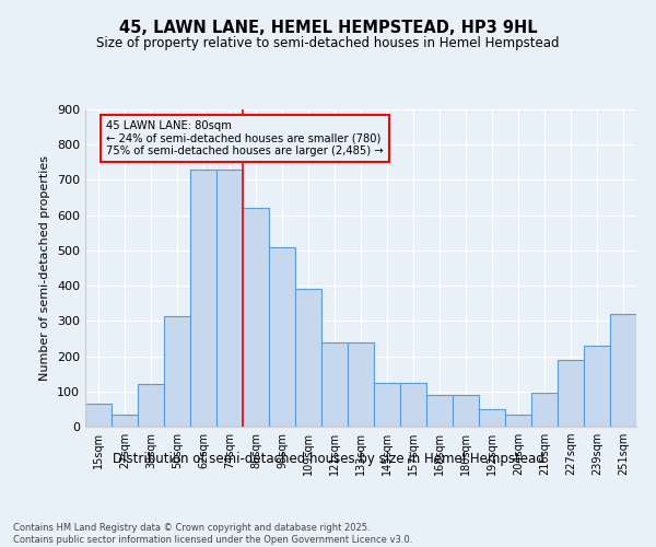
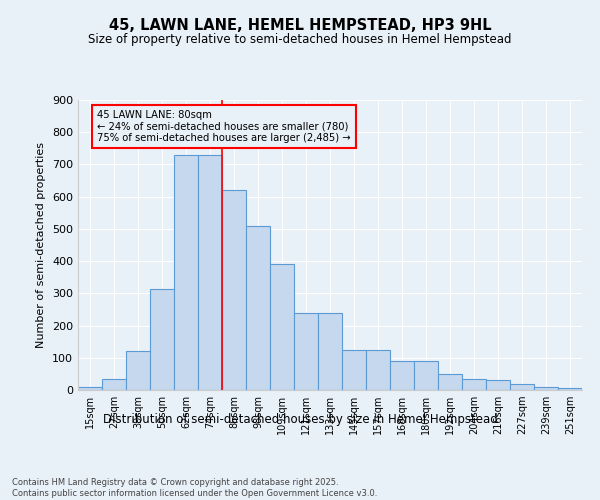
15sqm: 65 -> 10
216sqm: 95 -> 30
227sqm: 190 -> 20
239sqm: 230 -> 10
251sqm: 320 -> 5
